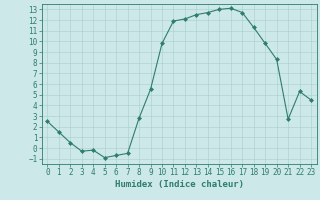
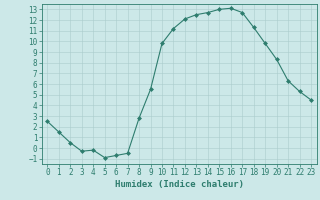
11: 11.9 -> 11.2
21: 2.7 -> 6.3
